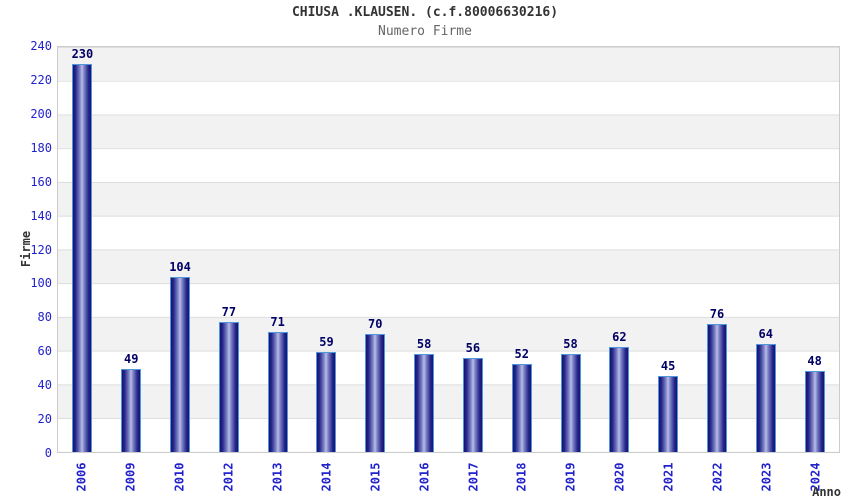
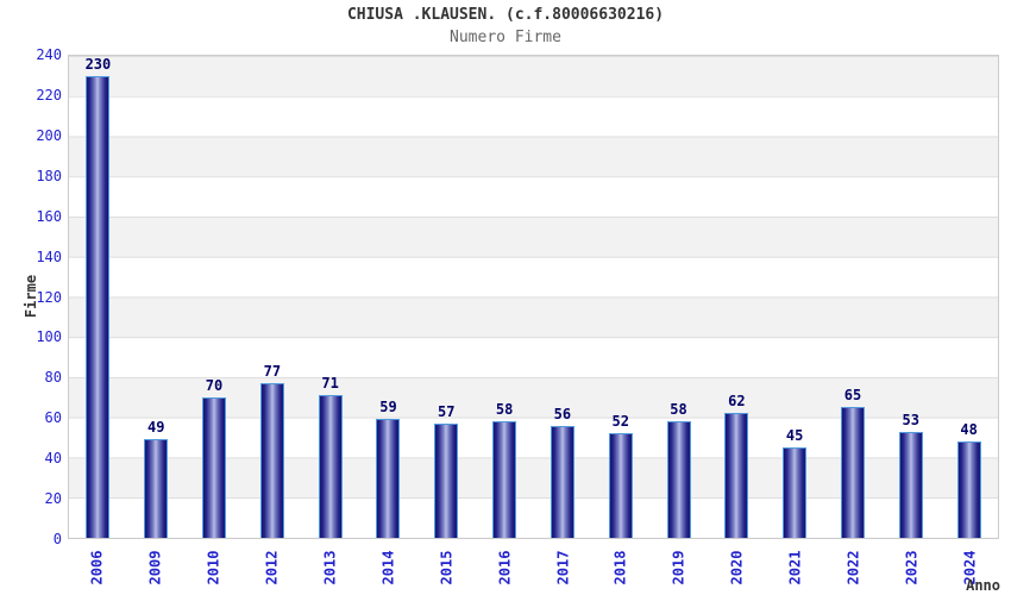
2010: 104 -> 70
2015: 70 -> 57
2022: 76 -> 65
2023: 64 -> 53
